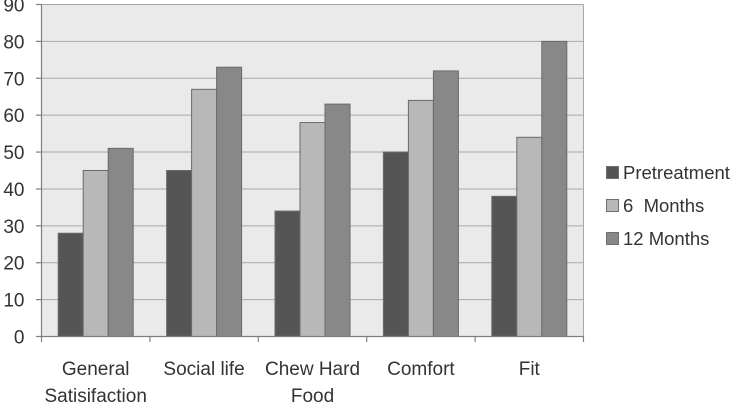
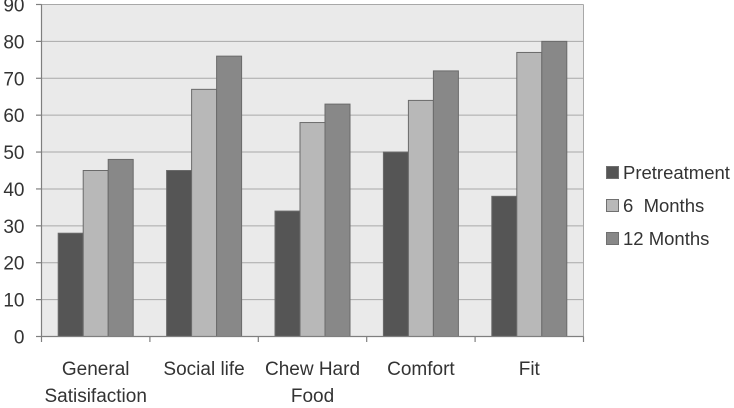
12 Months/General Satisifaction: 51 -> 48
12 Months/Social life: 73 -> 76
6 Months/Fit: 54 -> 77
